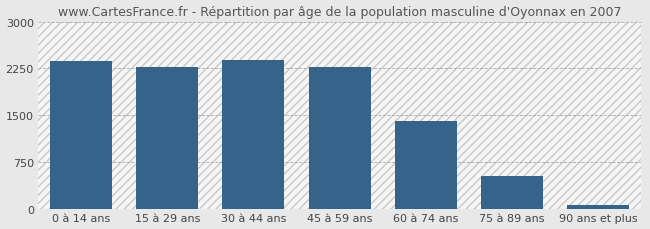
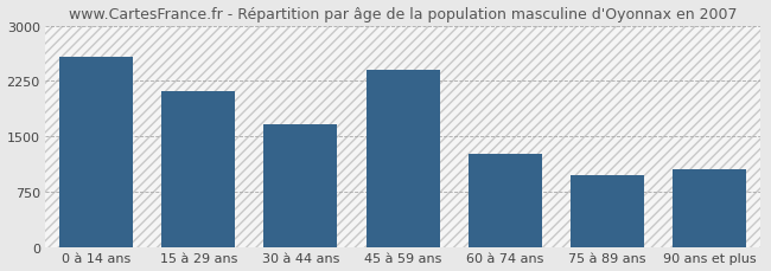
0 à 14 ans: 2370 -> 2580
15 à 29 ans: 2280 -> 2120
30 à 44 ans: 2380 -> 1660
45 à 59 ans: 2270 -> 2400
60 à 74 ans: 1410 -> 1260
75 à 89 ans: 530 -> 980
90 ans et plus: 70 -> 1060
